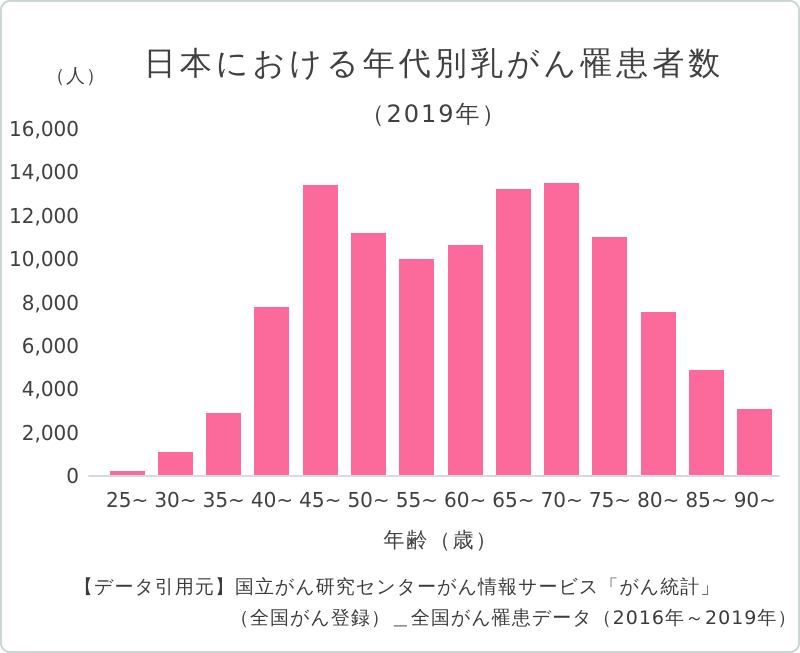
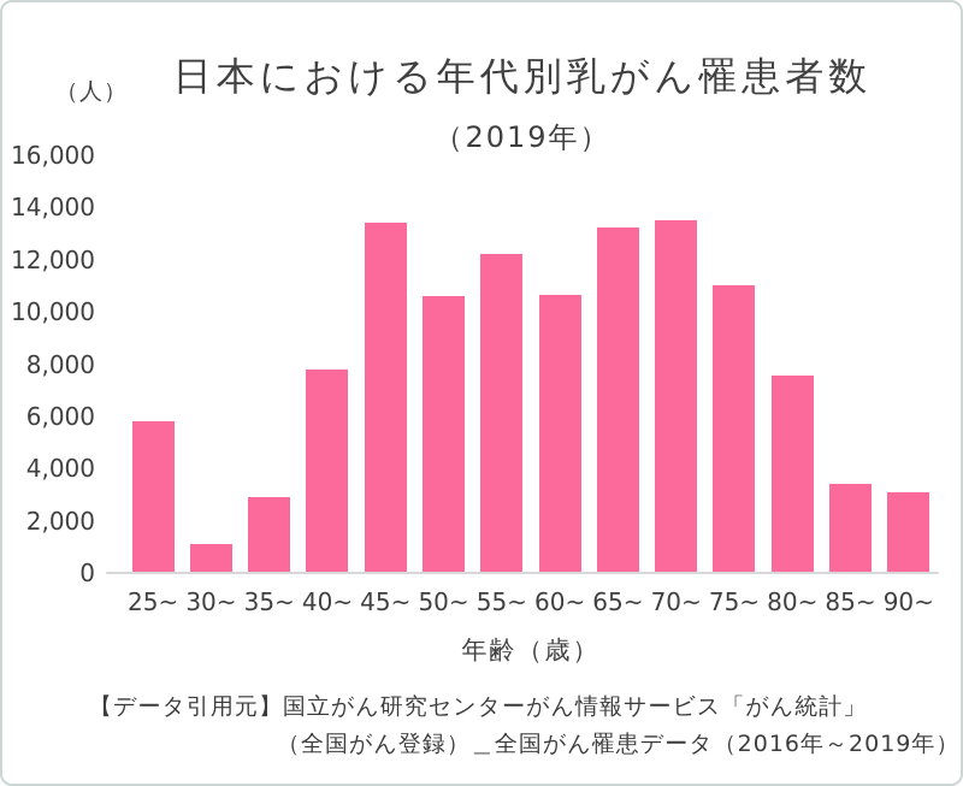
25~: 200 -> 5800
50~: 11200 -> 10600
55~: 10000 -> 12200
85~: 4900 -> 3400
